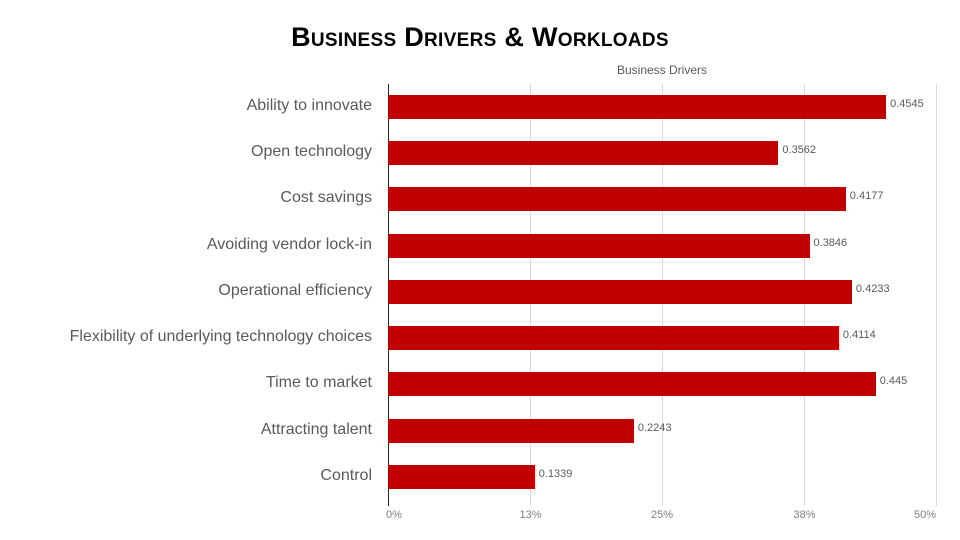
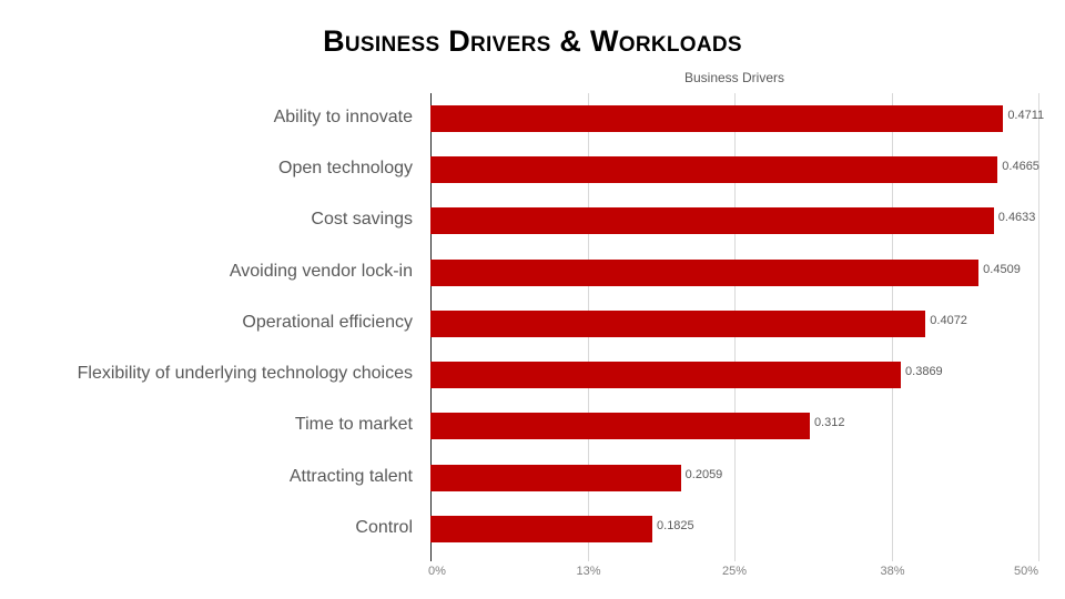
Ability to innovate: 0.4545 -> 0.4711
Open technology: 0.3562 -> 0.4665
Cost savings: 0.4177 -> 0.4633
Avoiding vendor lock-in: 0.3846 -> 0.4509
Operational efficiency: 0.4233 -> 0.4072
Flexibility of underlying technology choices: 0.4114 -> 0.3869
Time to market: 0.445 -> 0.312
Attracting talent: 0.2243 -> 0.2059
Control: 0.1339 -> 0.1825
